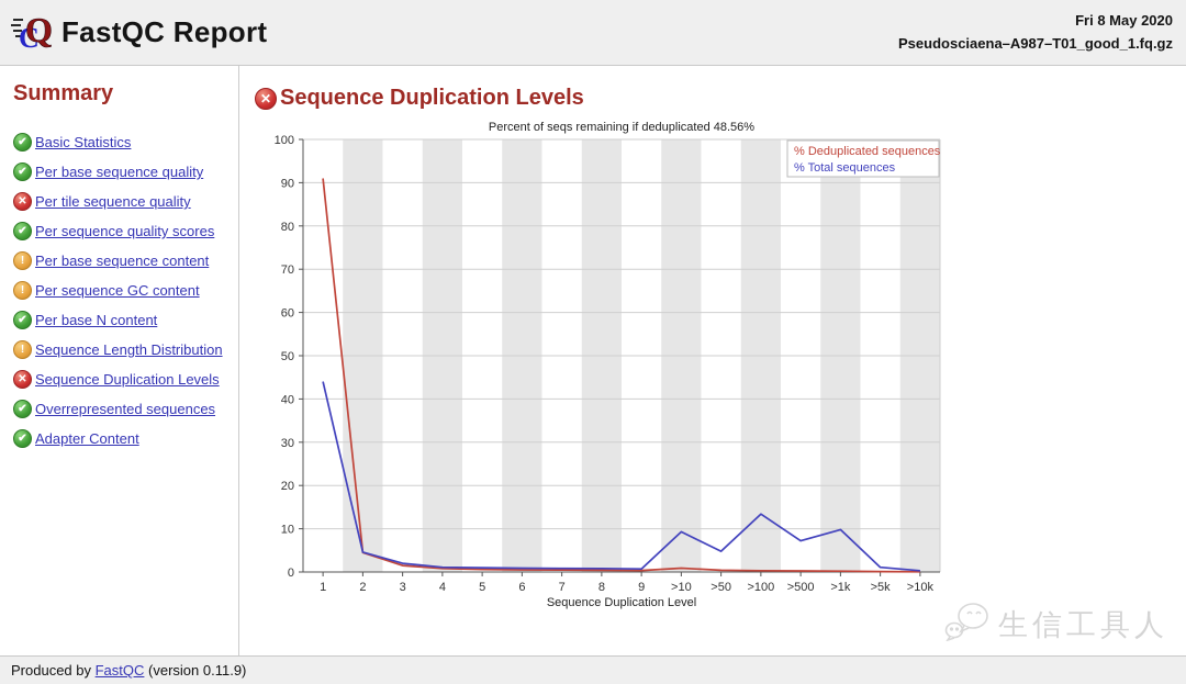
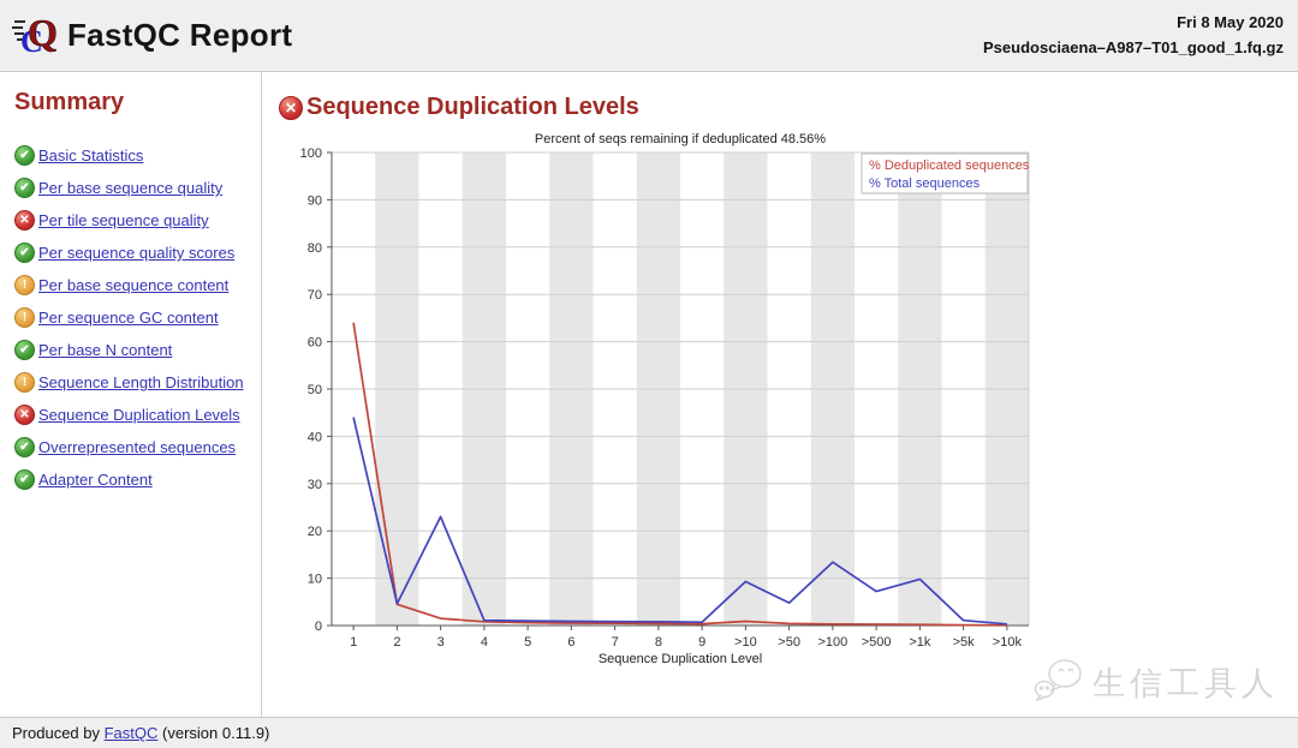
% Deduplicated sequences/1: 91 -> 64
% Total sequences/3: 2 -> 23
